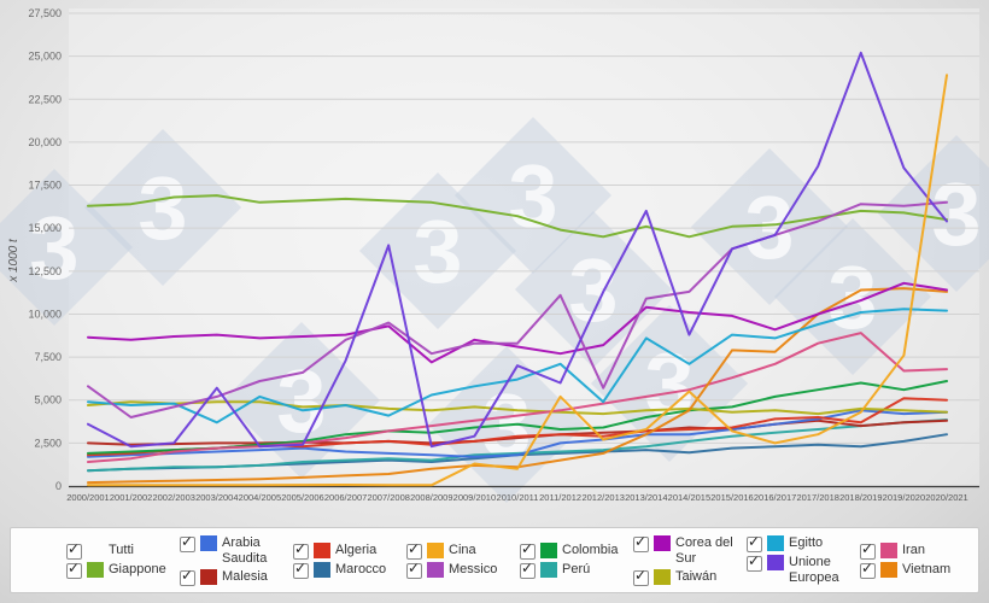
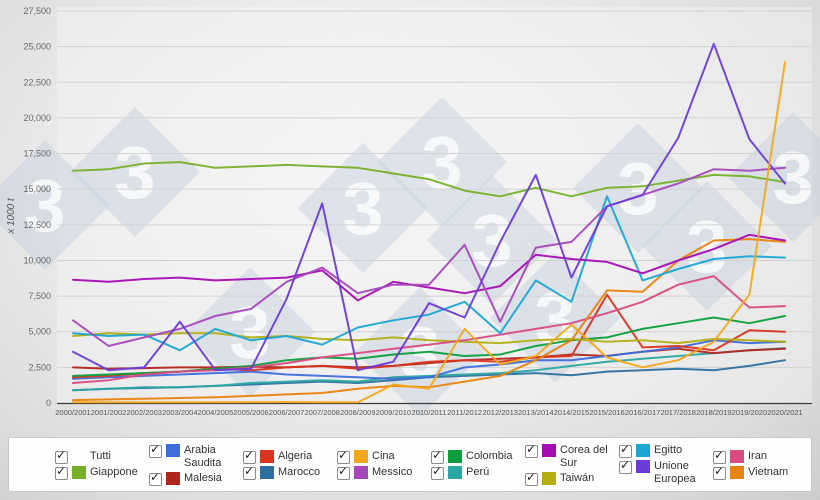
Algeria/2015/2016: 3400 -> 7600
Egitto/2015/2016: 8800 -> 14500
